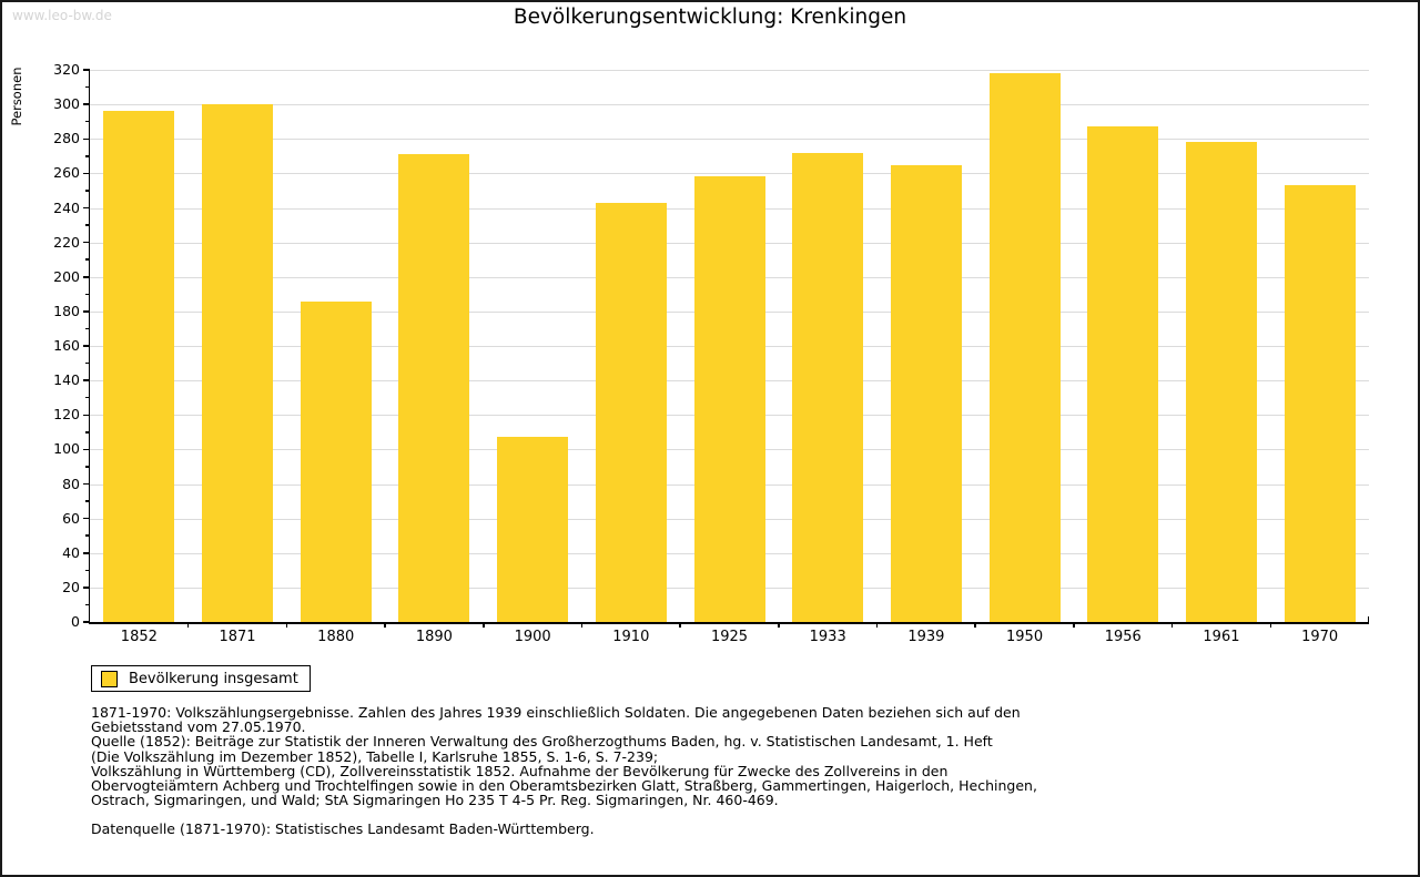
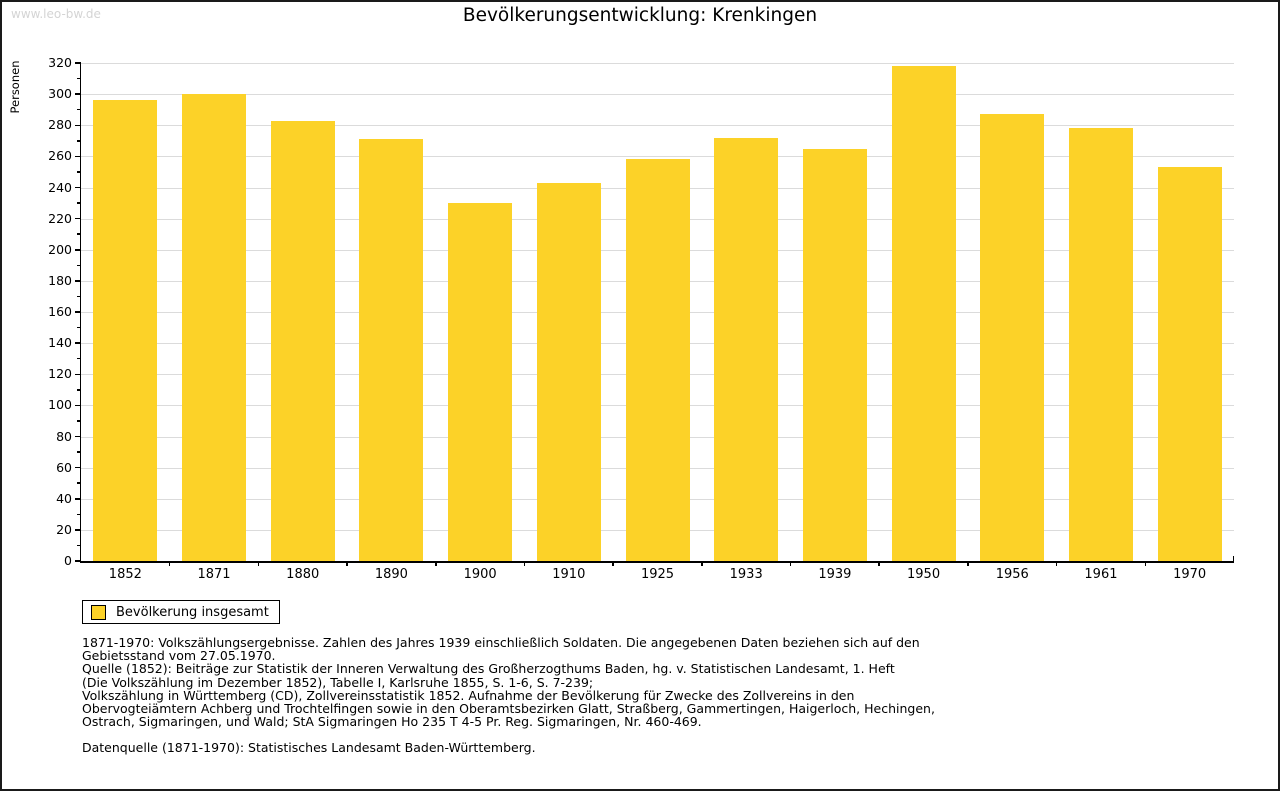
1880: 186 -> 283
1900: 107 -> 230
